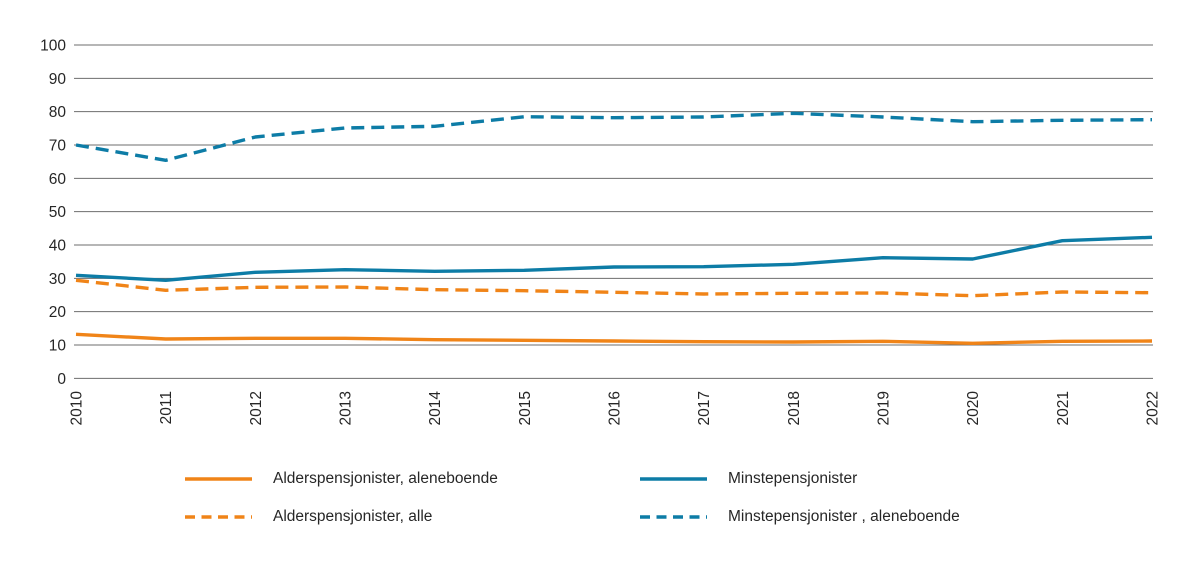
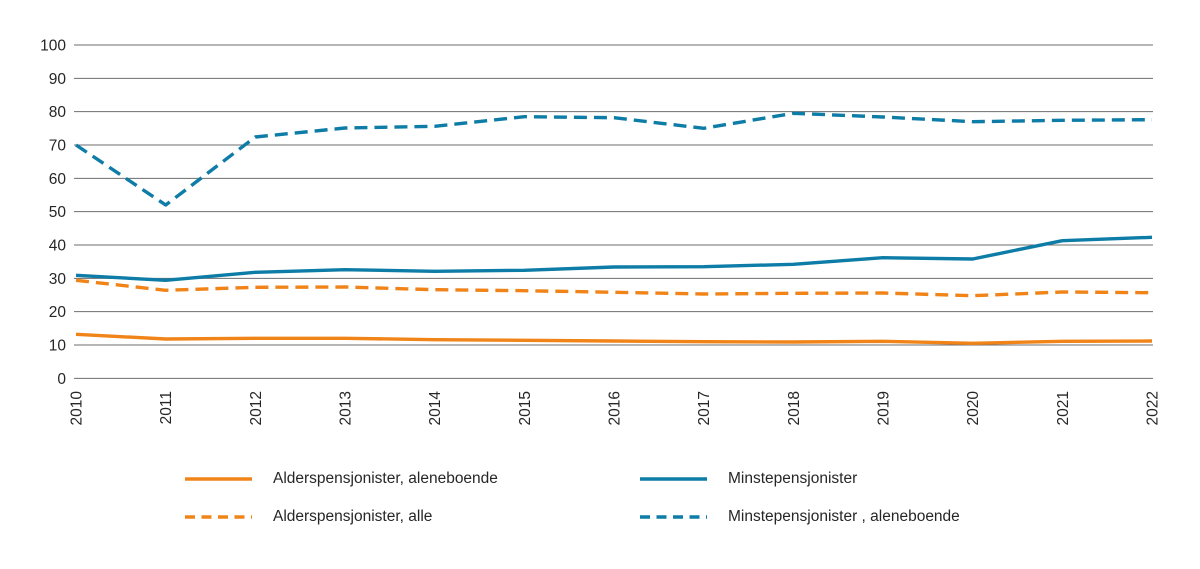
Minstepensjonister , aleneboende/2011: 65 -> 52
Minstepensjonister , aleneboende/2017: 78 -> 75
